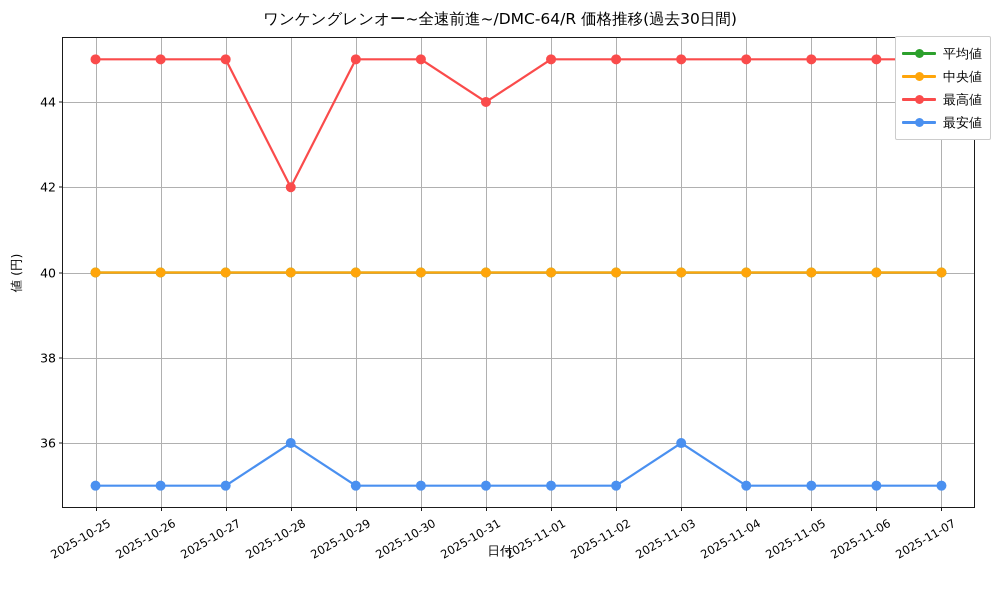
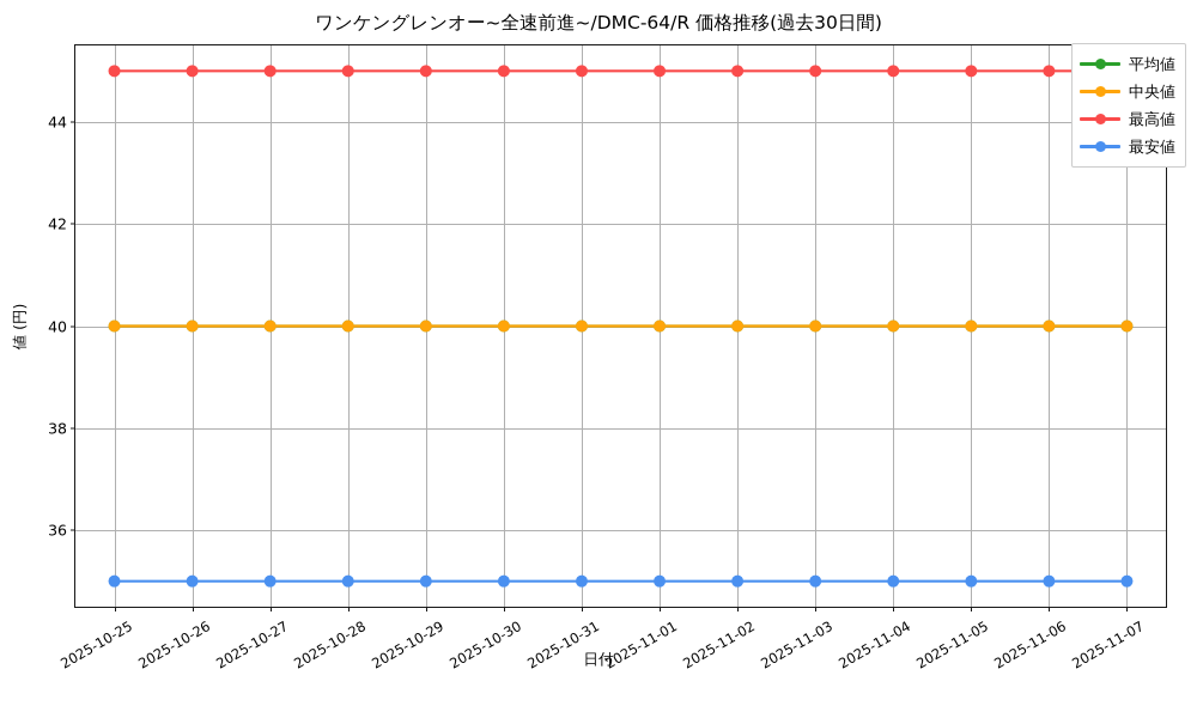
最高値/2025-10-28: 42 -> 45
最安値/2025-10-28: 36 -> 35
最高値/2025-10-31: 44 -> 45
最安値/2025-11-03: 36 -> 35
